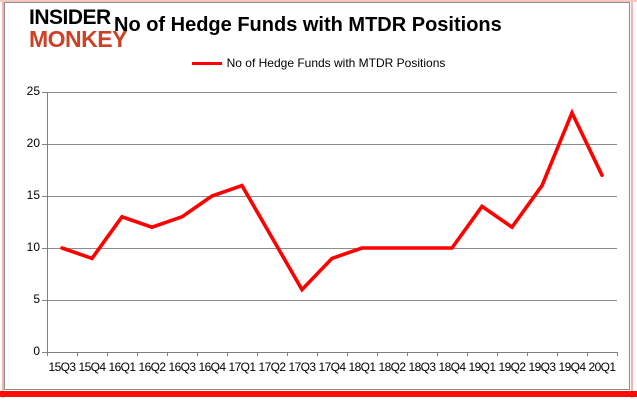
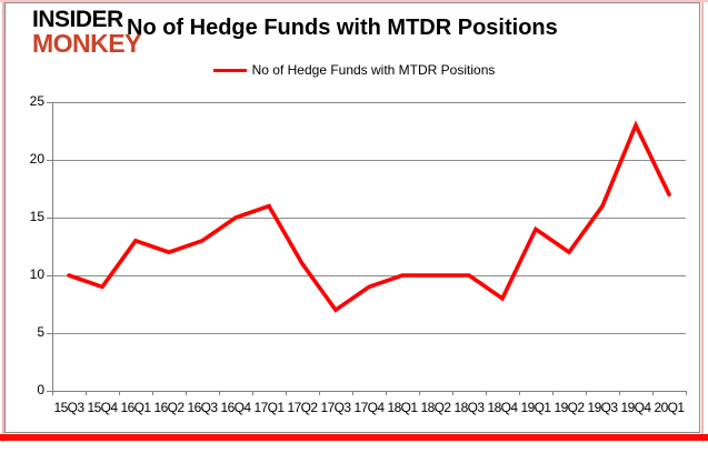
17Q3: 6 -> 7
18Q4: 10 -> 8
